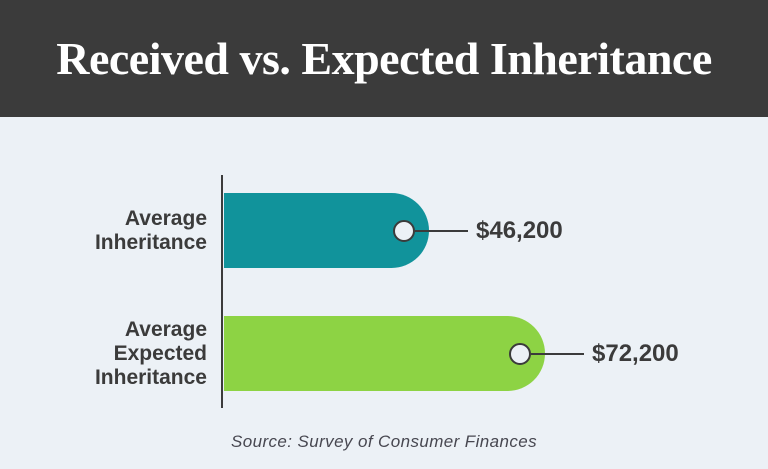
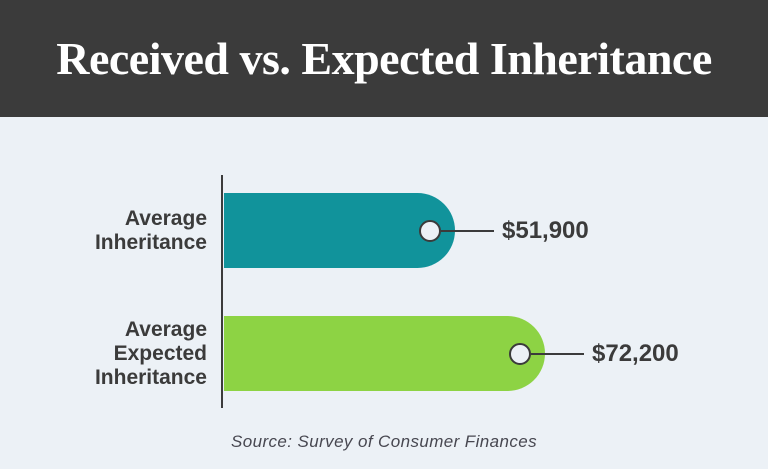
Average Inheritance: $46,200 -> $51,900
